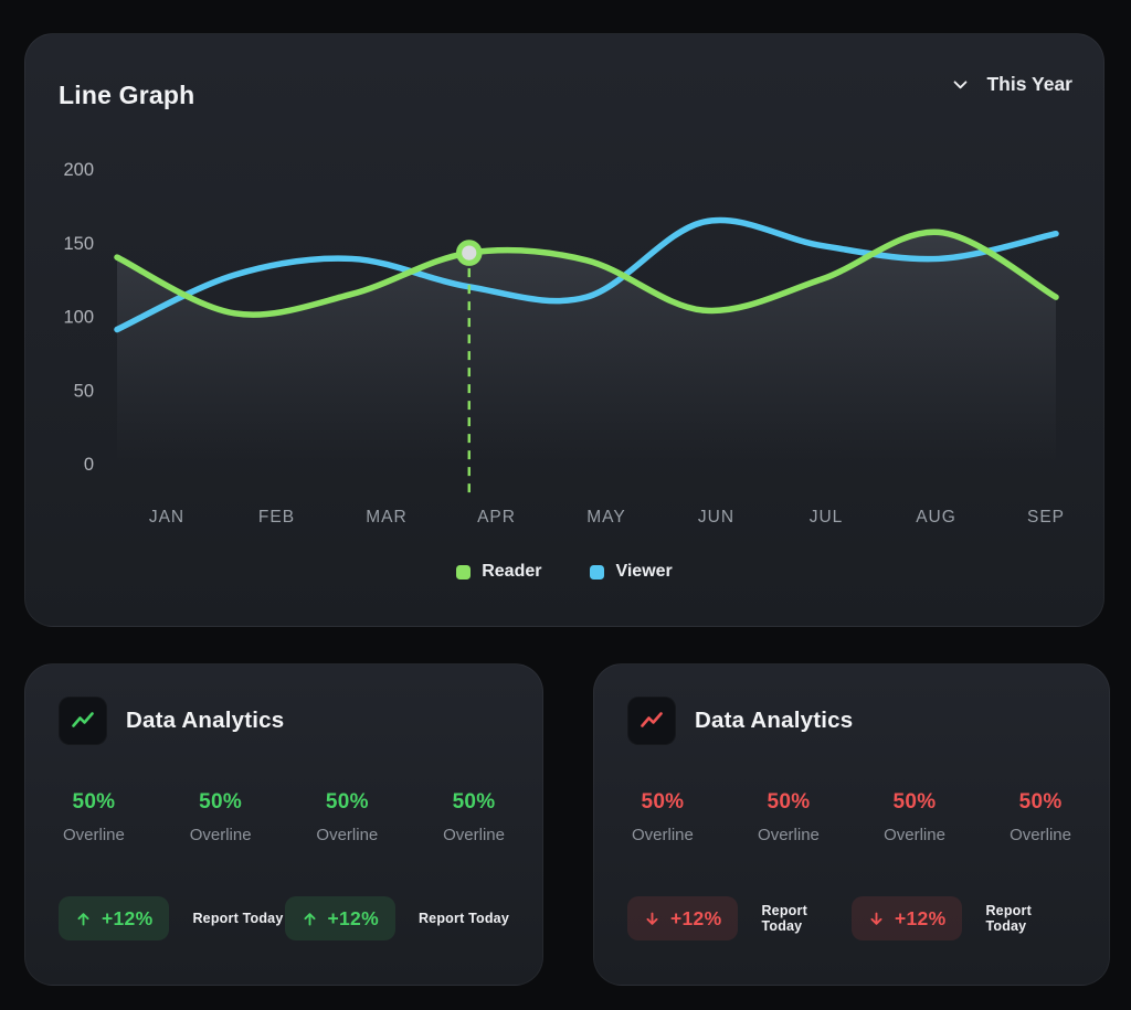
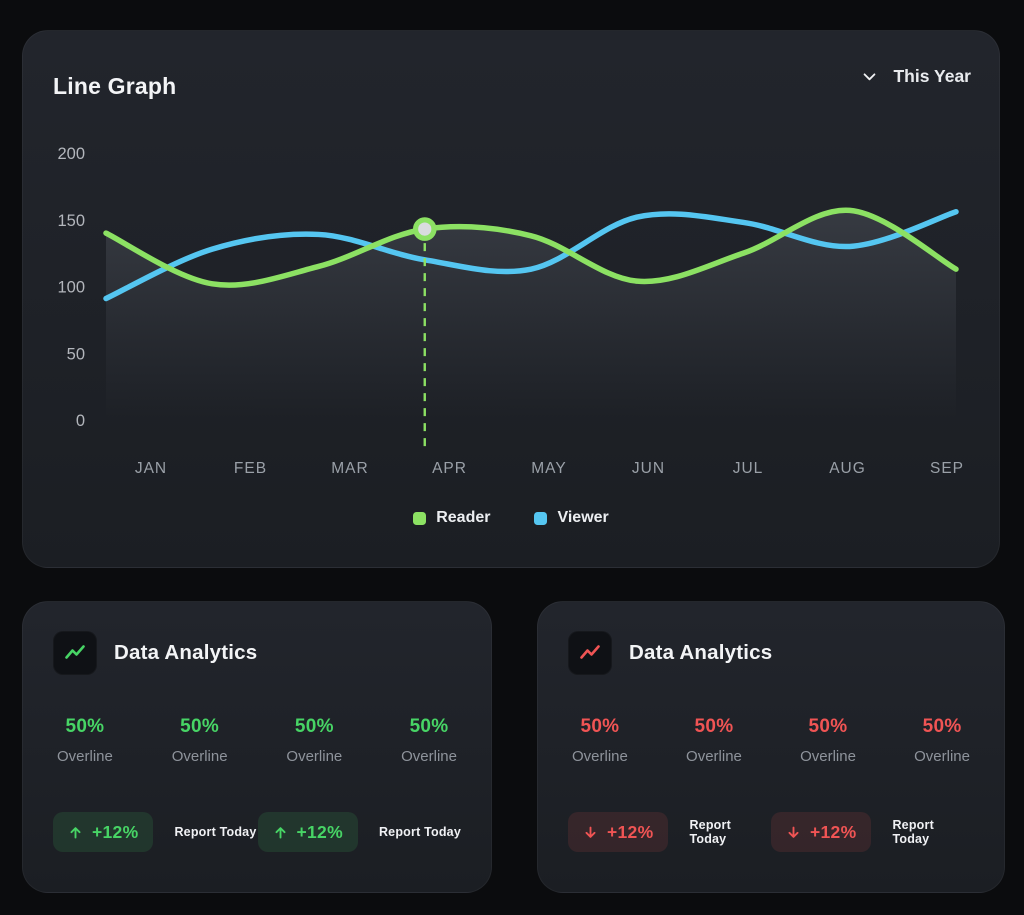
Viewer/JUN: 164 -> 152
Viewer/AUG: 139 -> 130
